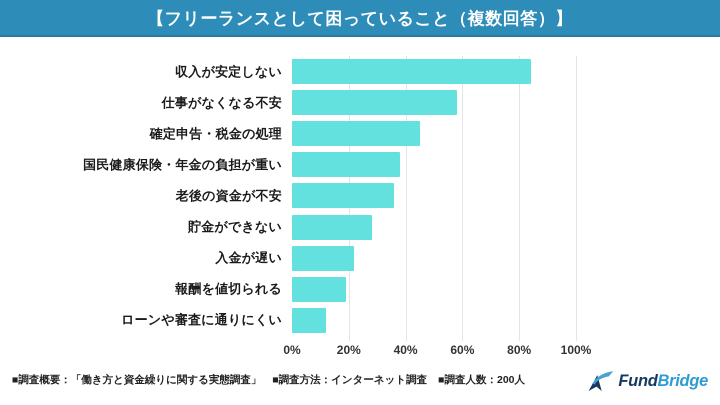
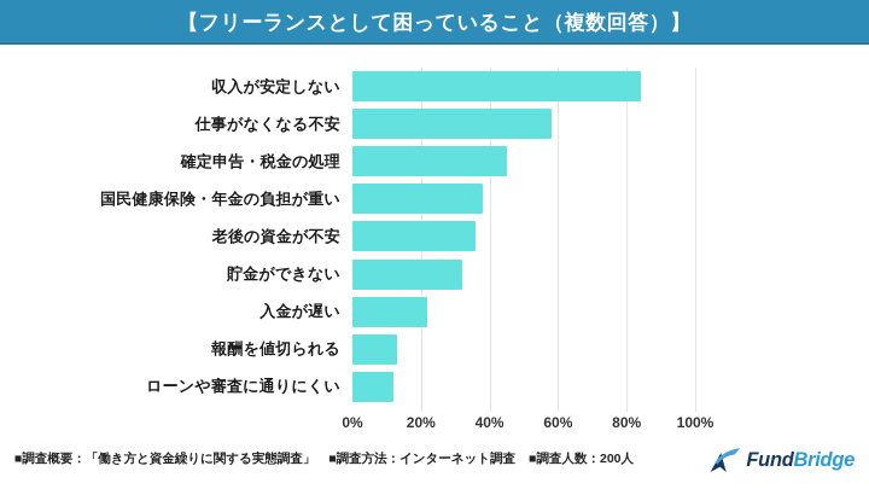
貯金ができない: 28% -> 32%
報酬を値切られる: 19% -> 13%
